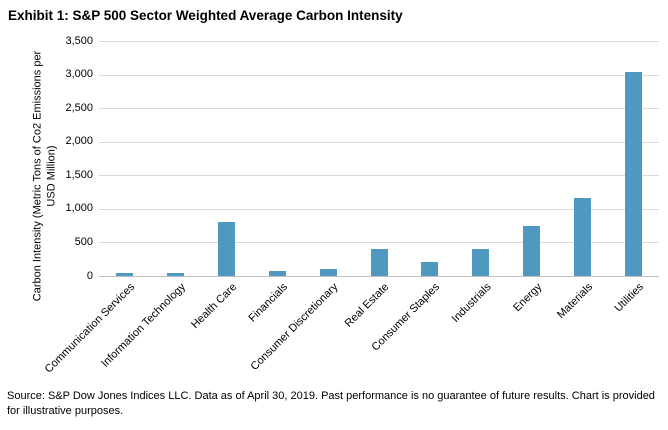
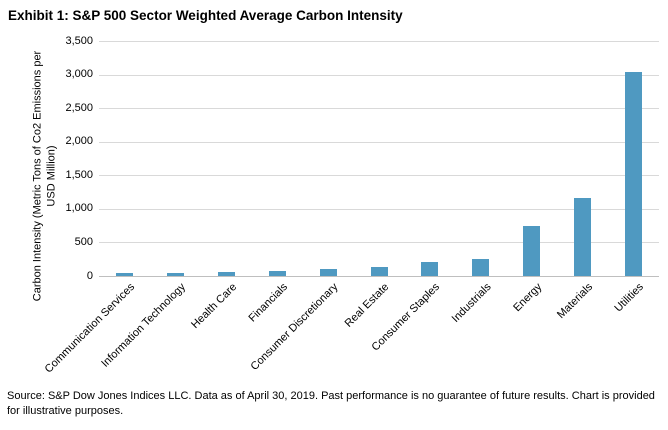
Health Care: 800 -> 100
Real Estate: 400 -> 100
Industrials: 400 -> 200
